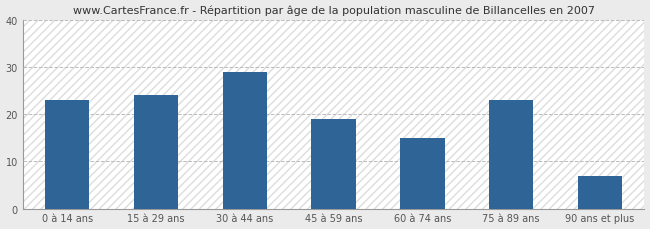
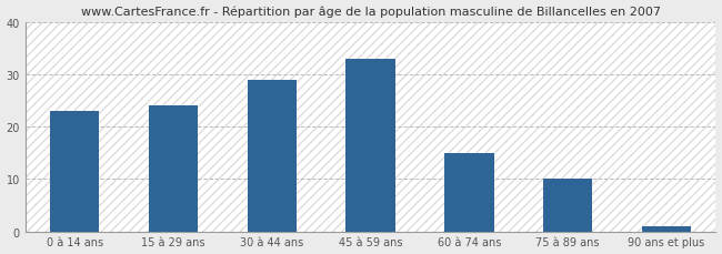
45 à 59 ans: 19 -> 33
75 à 89 ans: 23 -> 10
90 ans et plus: 7 -> 1
